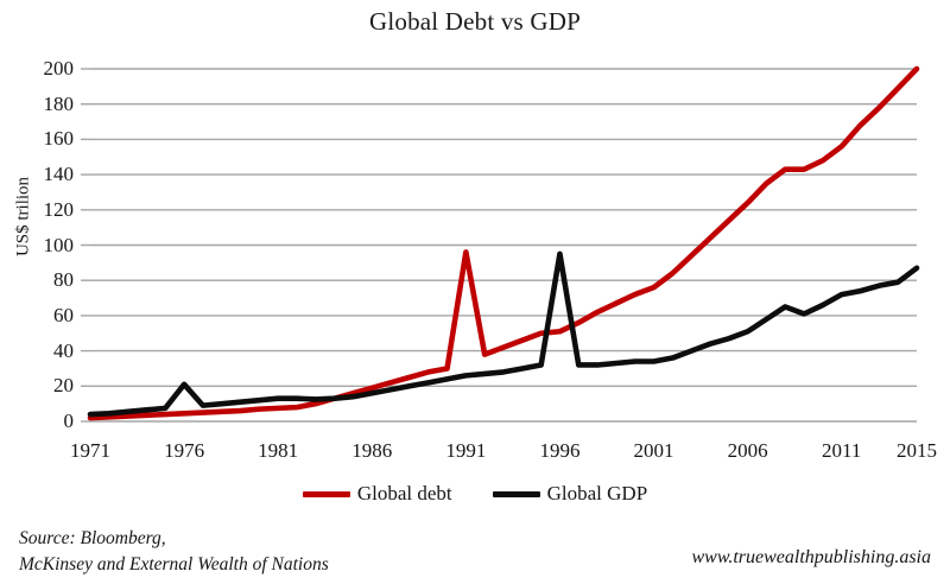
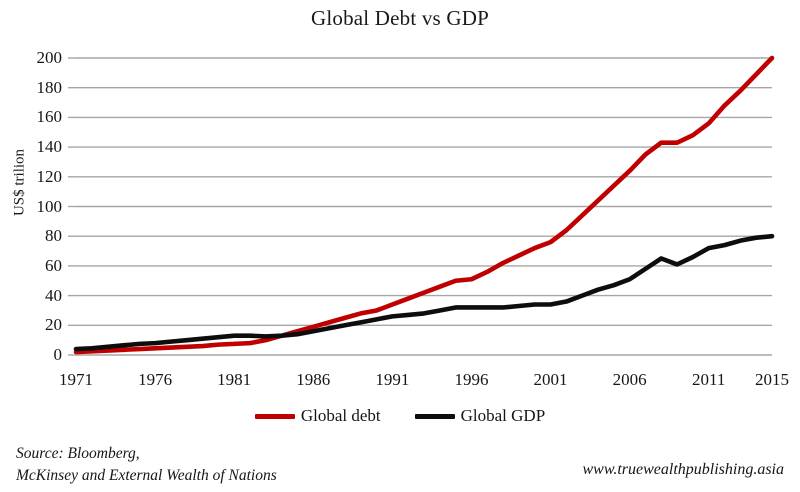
Global GDP/1976: 21 -> 8
Global debt/1991: 96 -> 34
Global GDP/1996: 95 -> 32
Global GDP/2015: 87 -> 80
